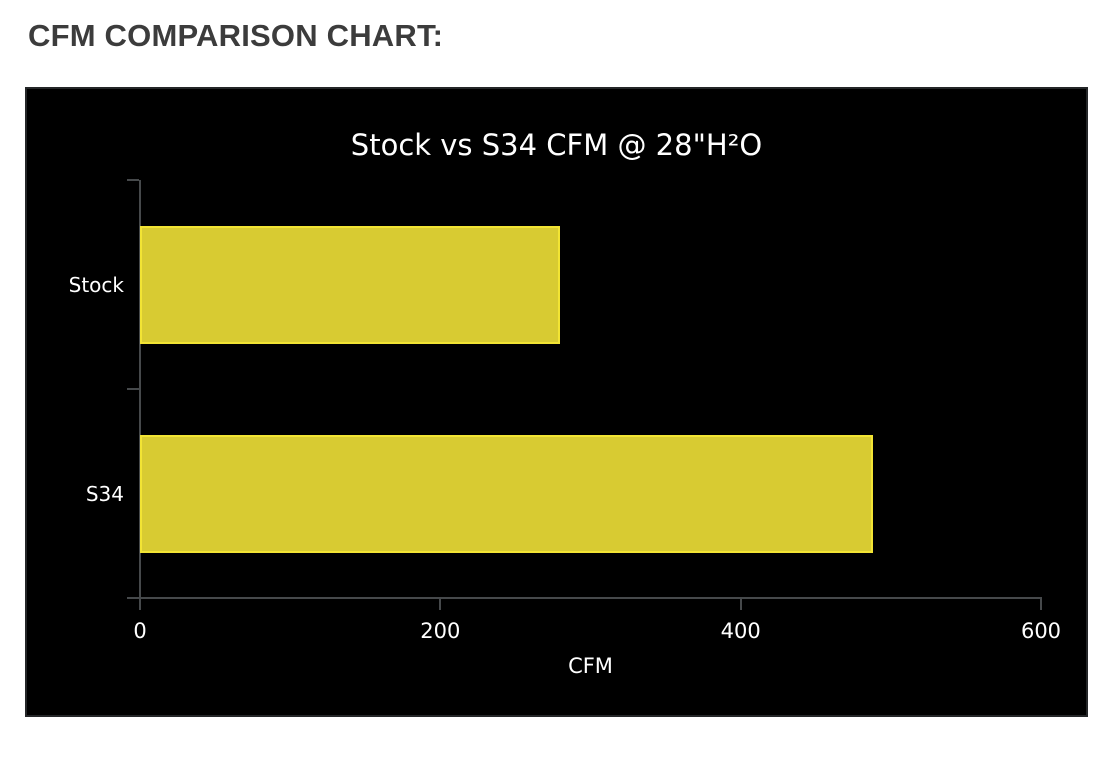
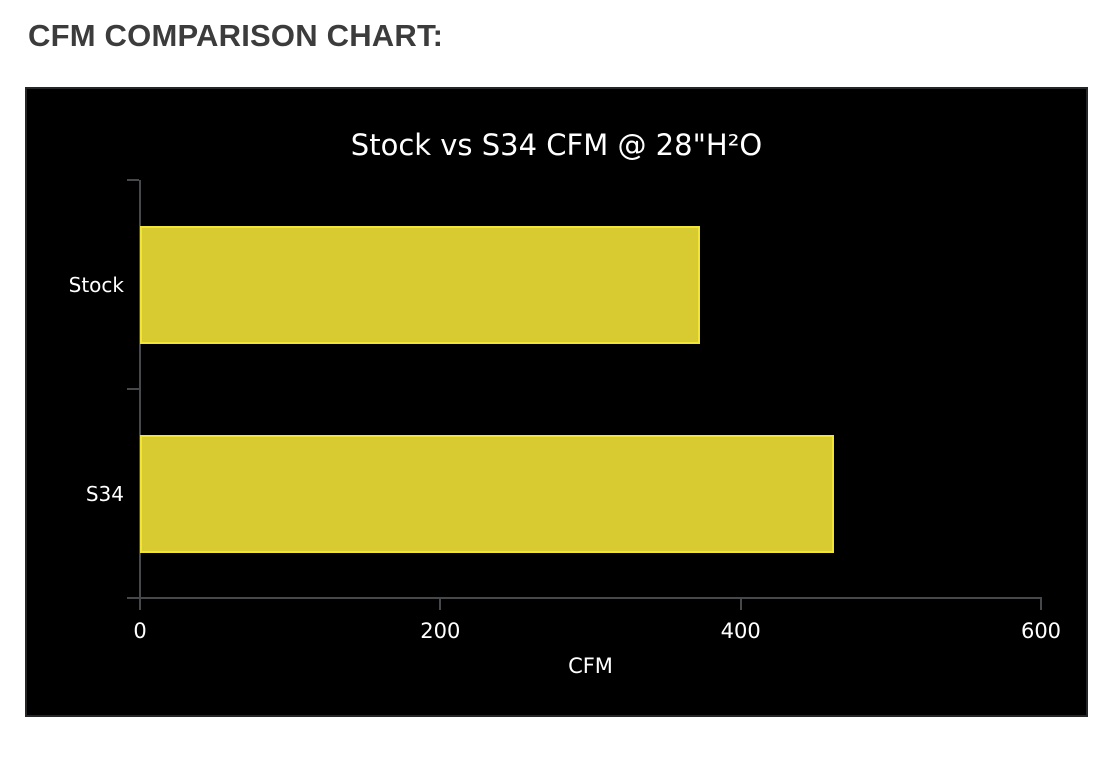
Stock: 280 -> 373
S34: 488 -> 462
